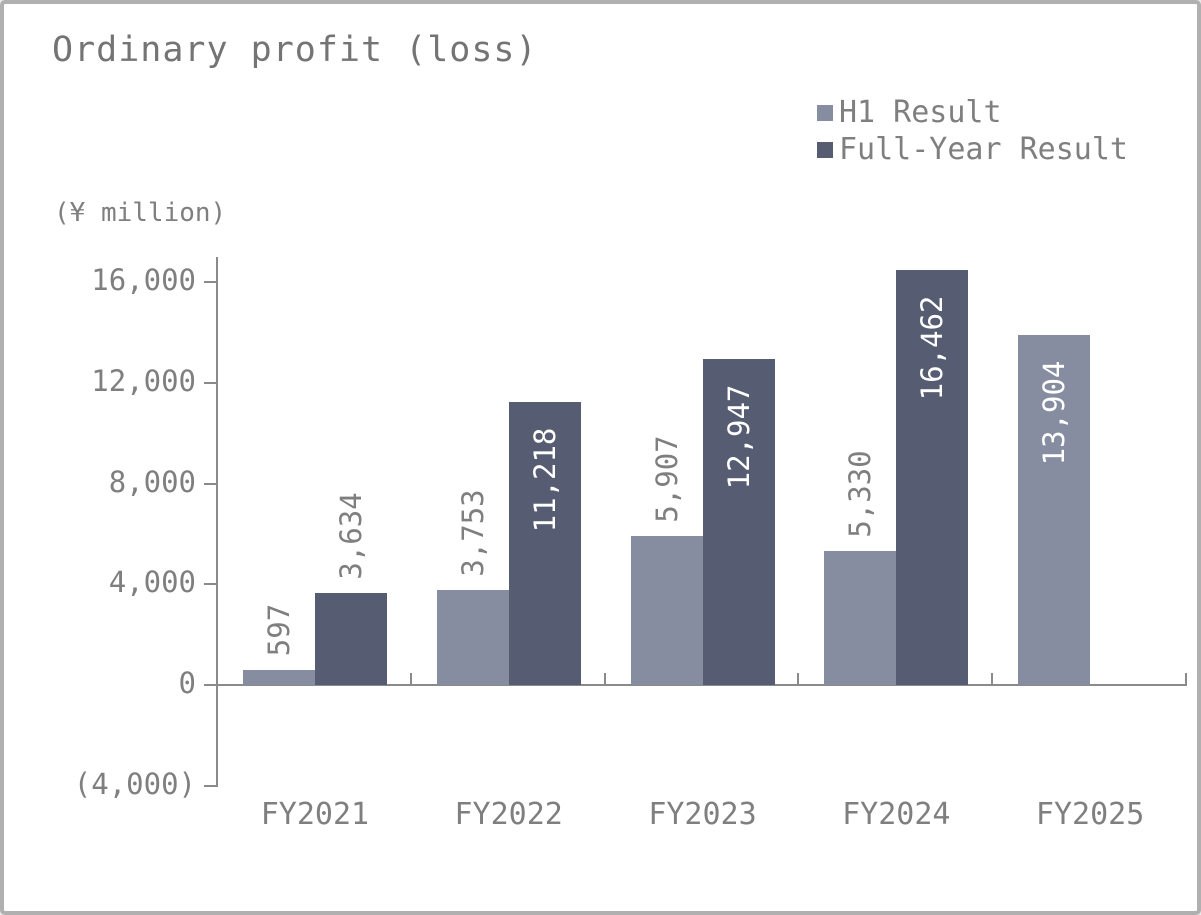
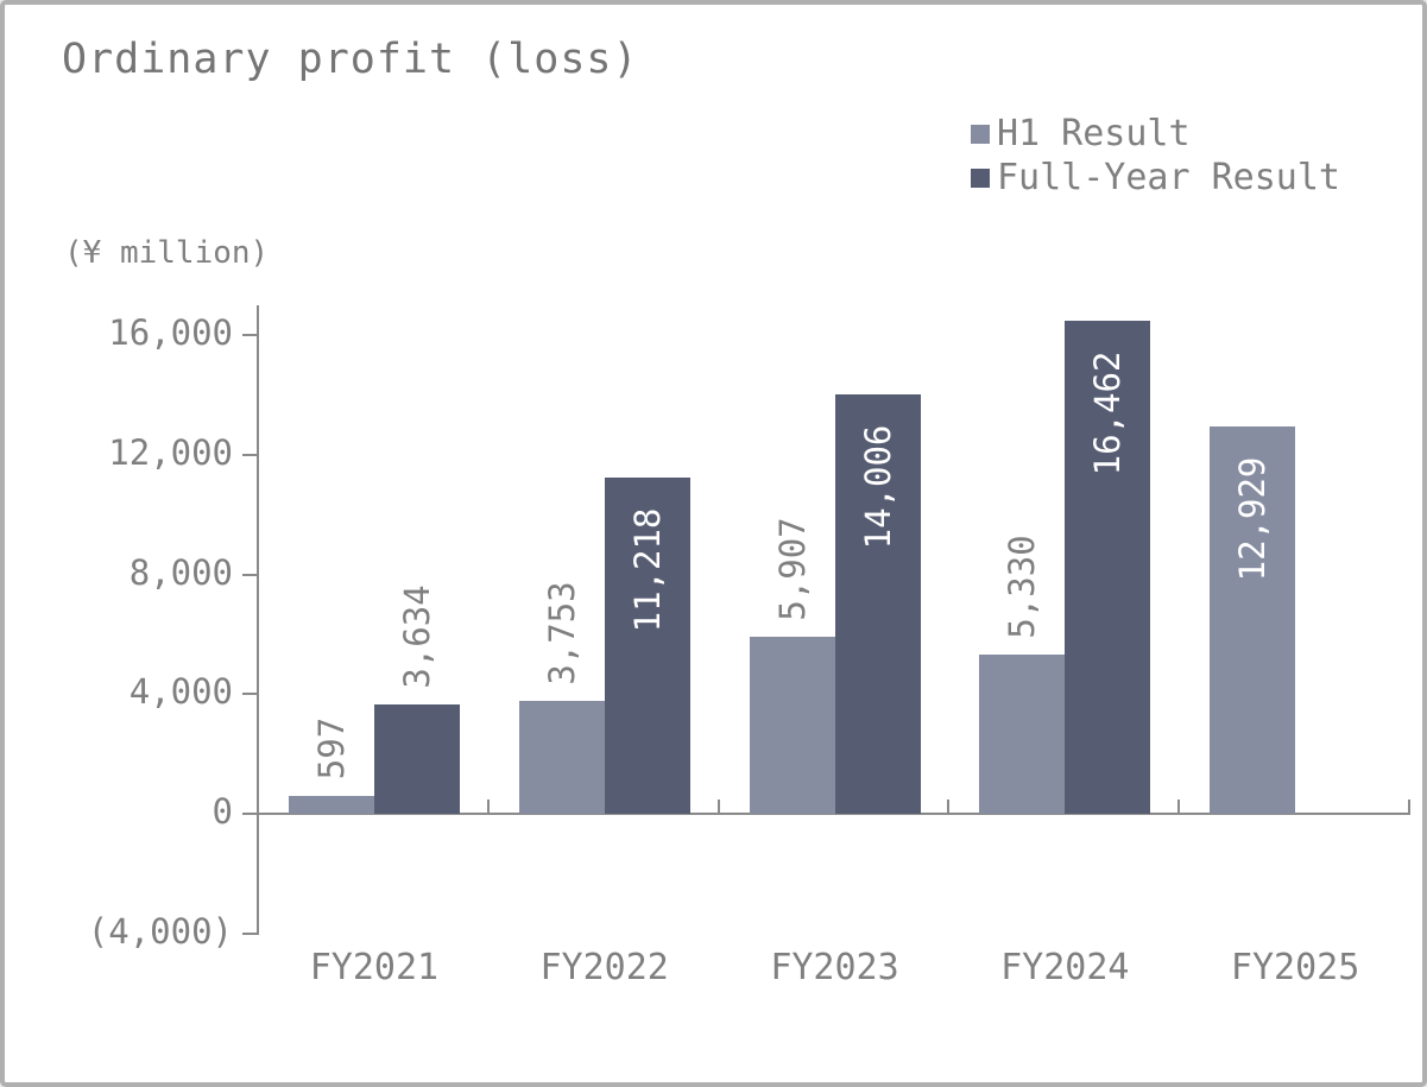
Full-Year Result/FY2023: 12,947 -> 14,006
H1 Result/FY2025: 13,904 -> 12,929
